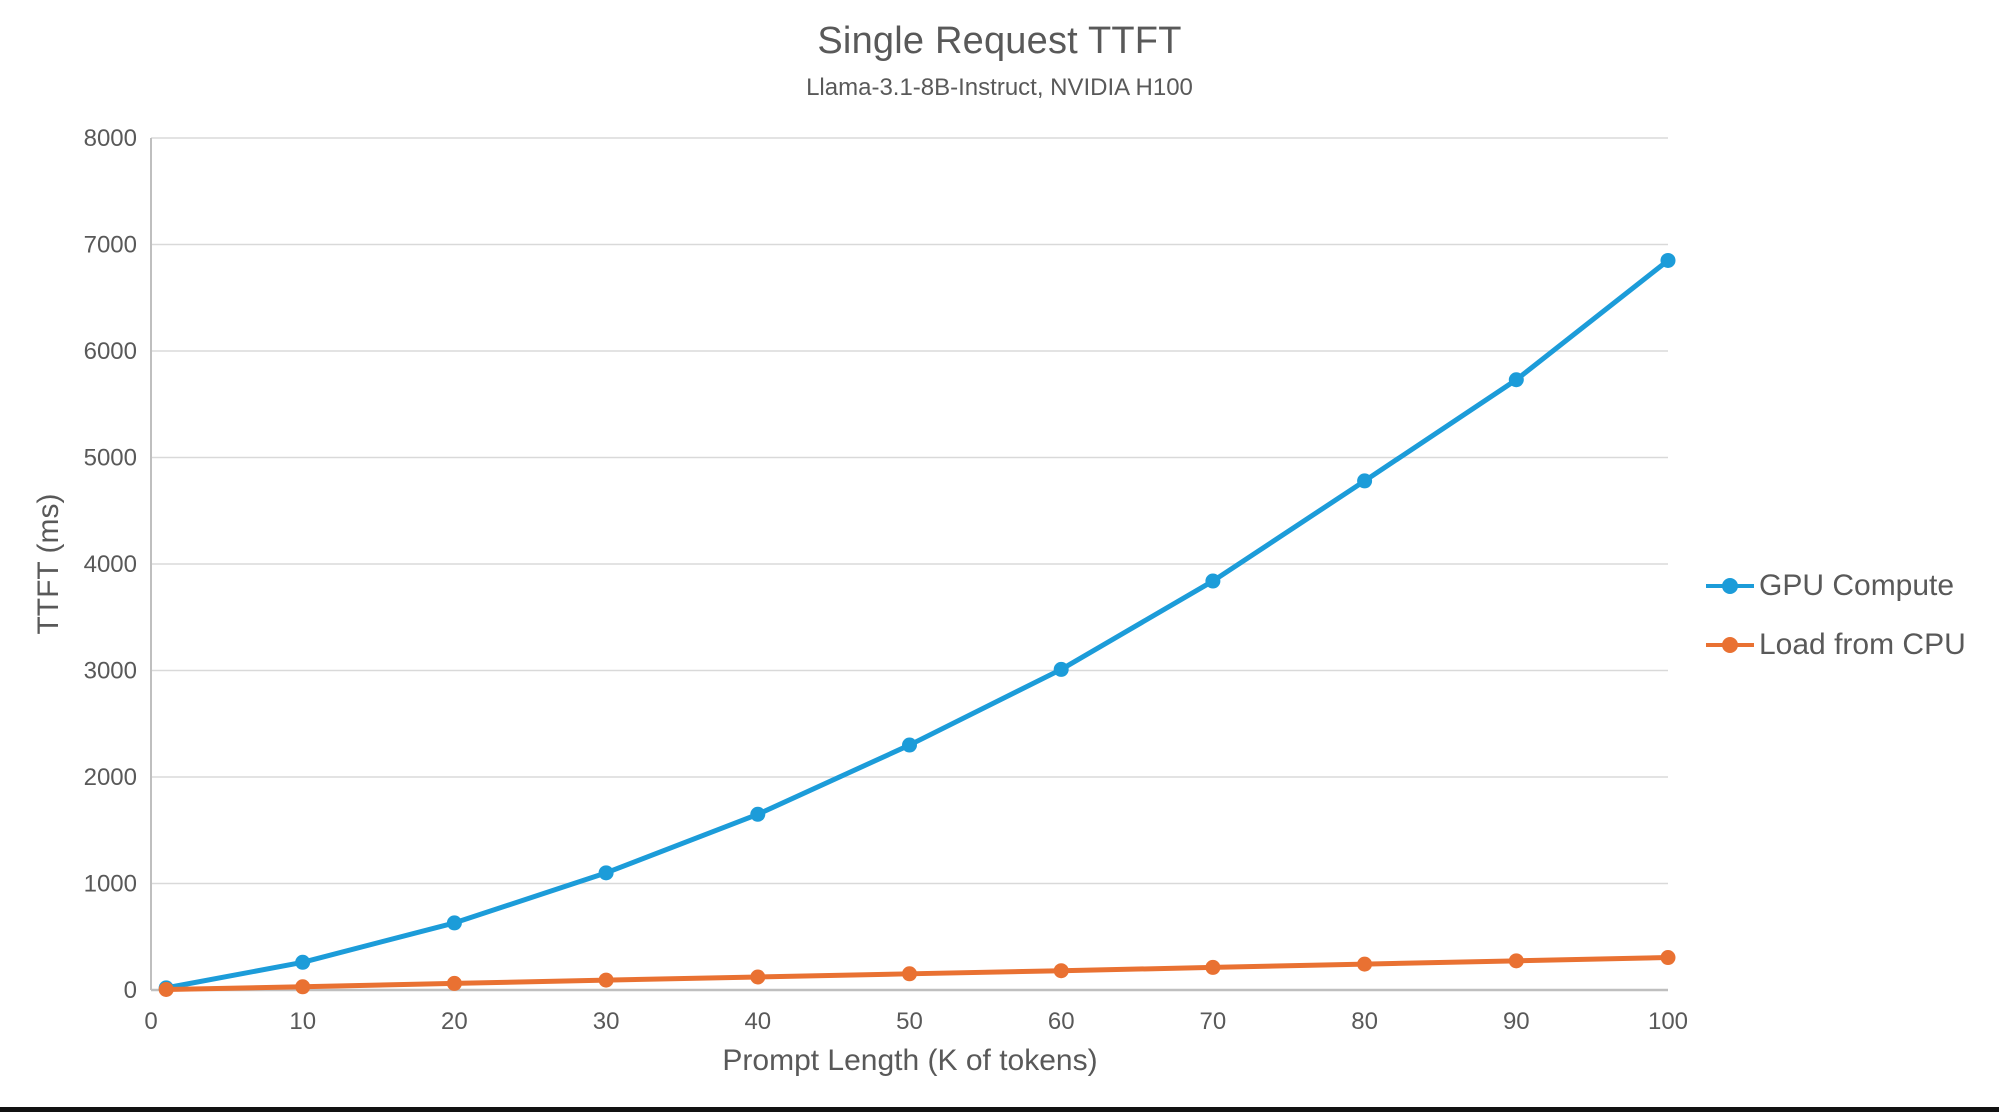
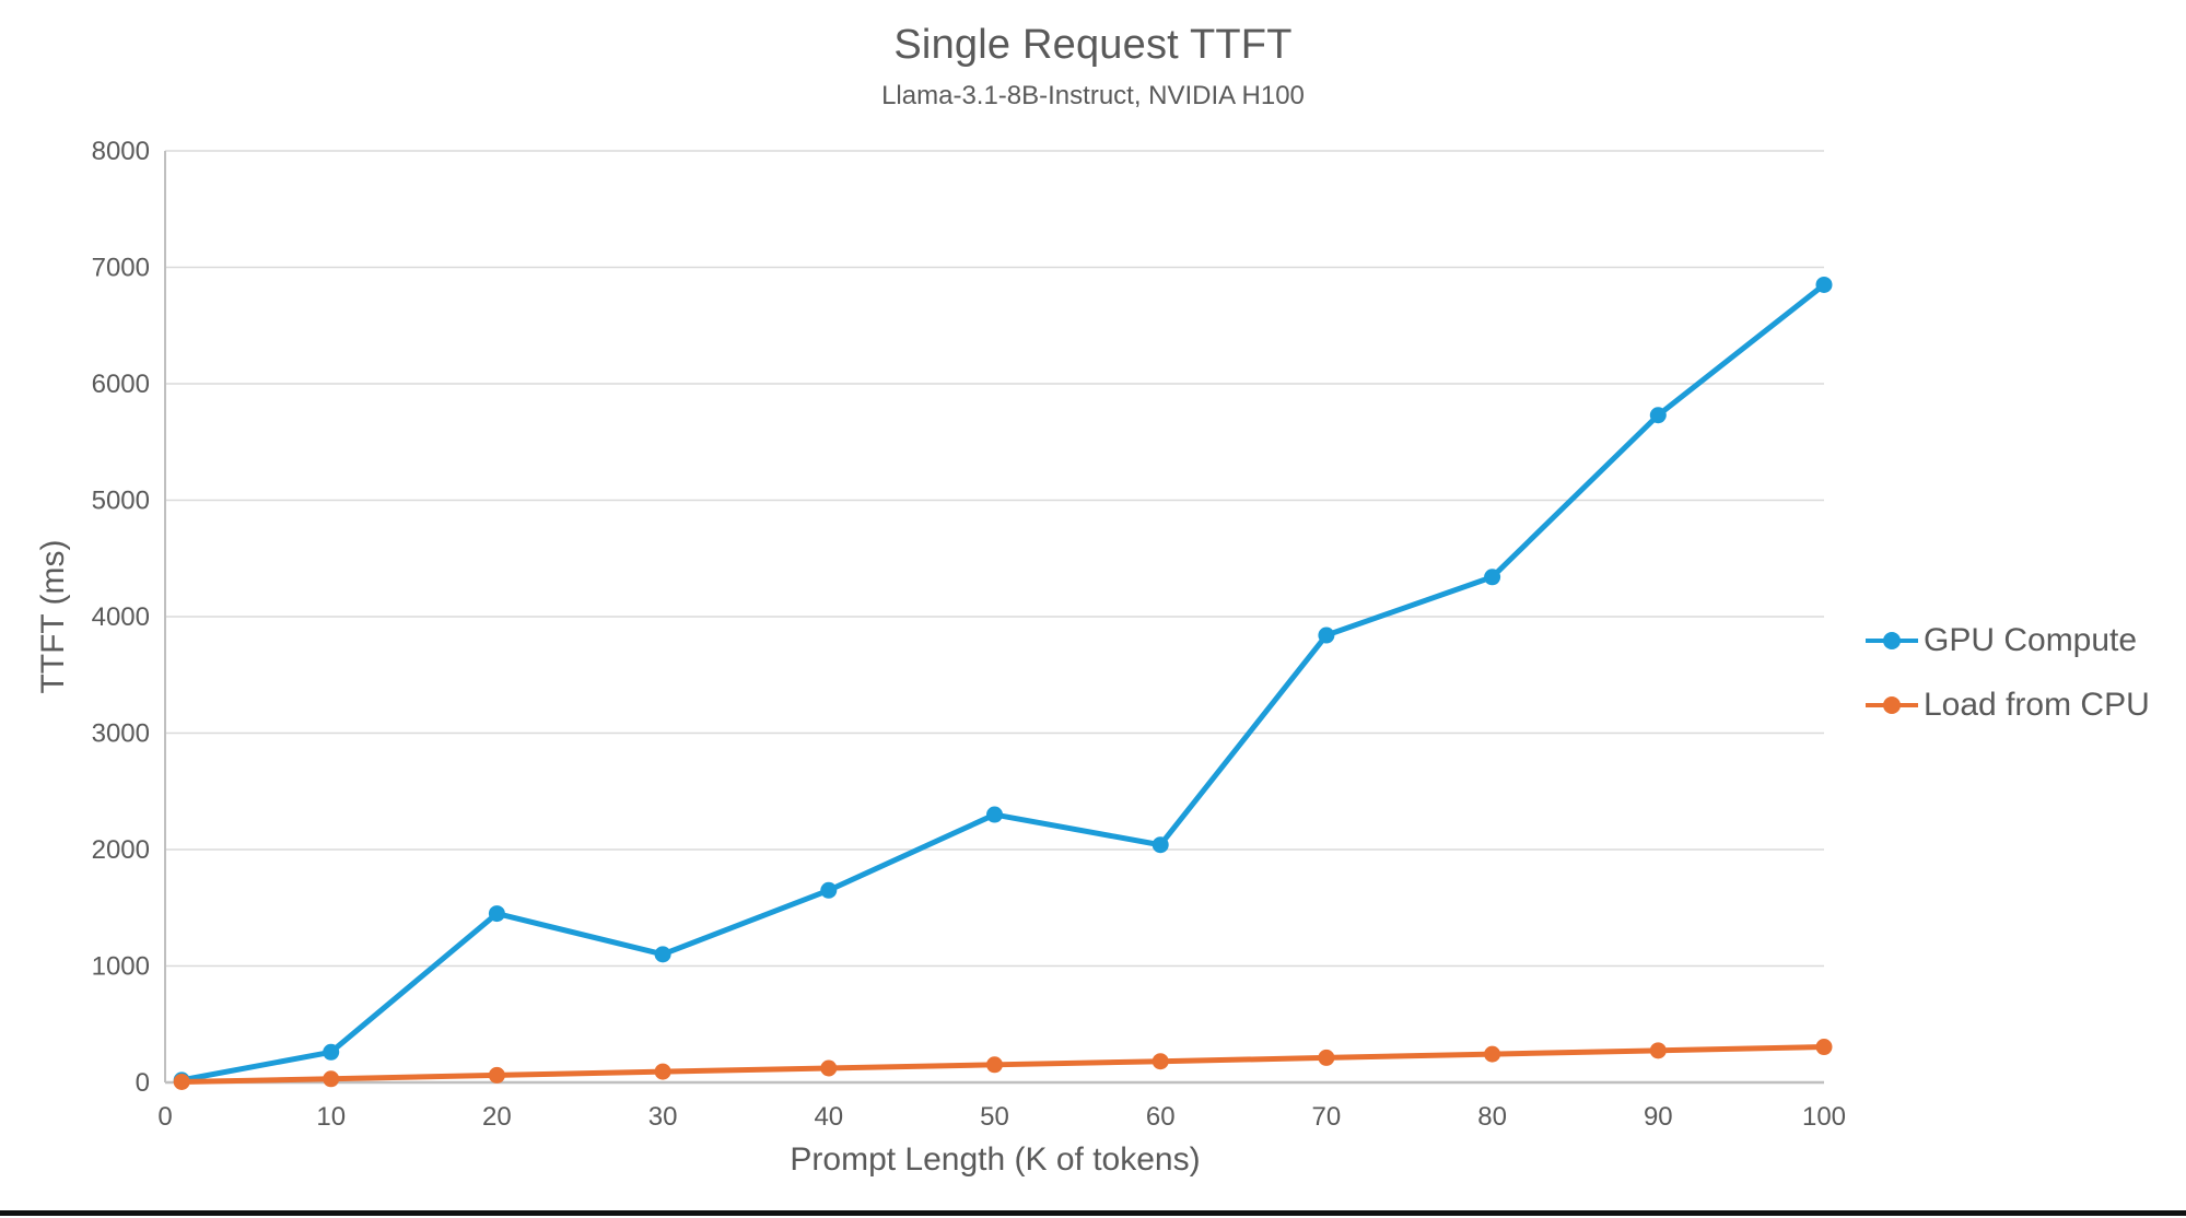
GPU Compute/20: 630 -> 1450
GPU Compute/60: 3010 -> 2040
GPU Compute/80: 4780 -> 4340
